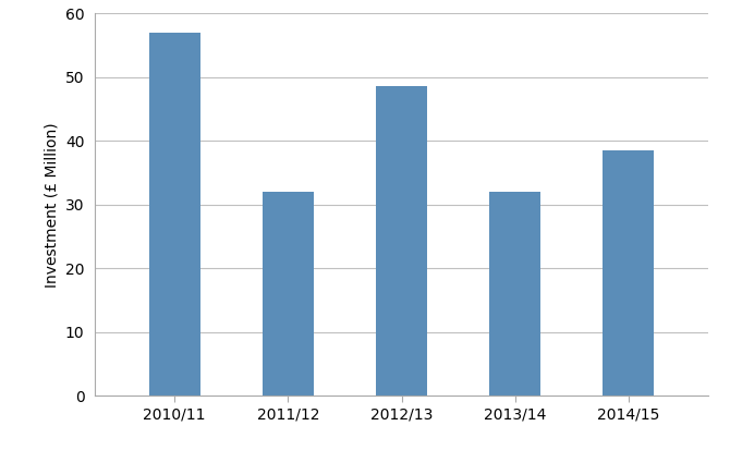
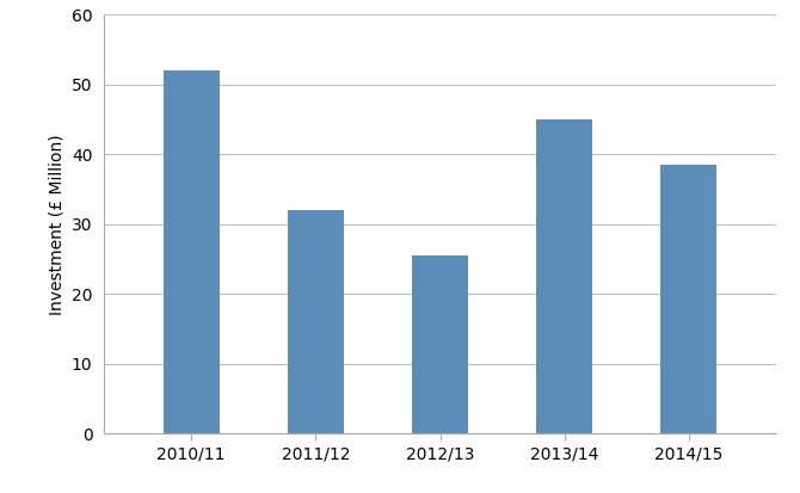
2010/11: 57.0 -> 52.0
2012/13: 48.6 -> 25.5
2013/14: 32.0 -> 45.0
